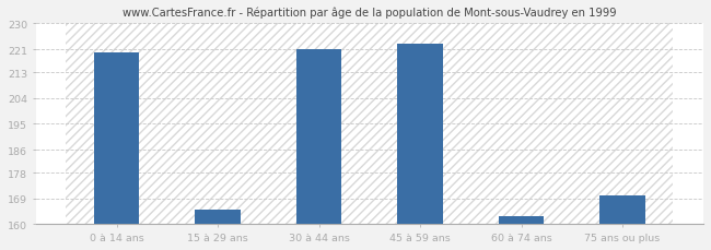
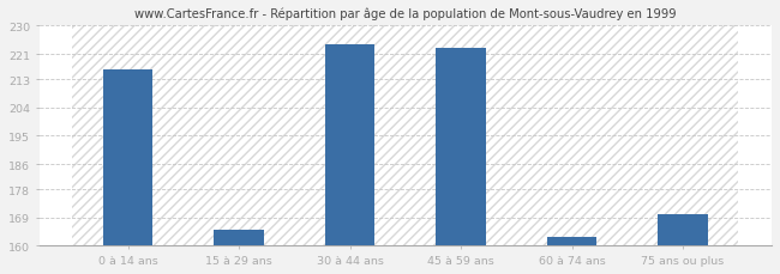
0 à 14 ans: 220 -> 216
30 à 44 ans: 221 -> 224
